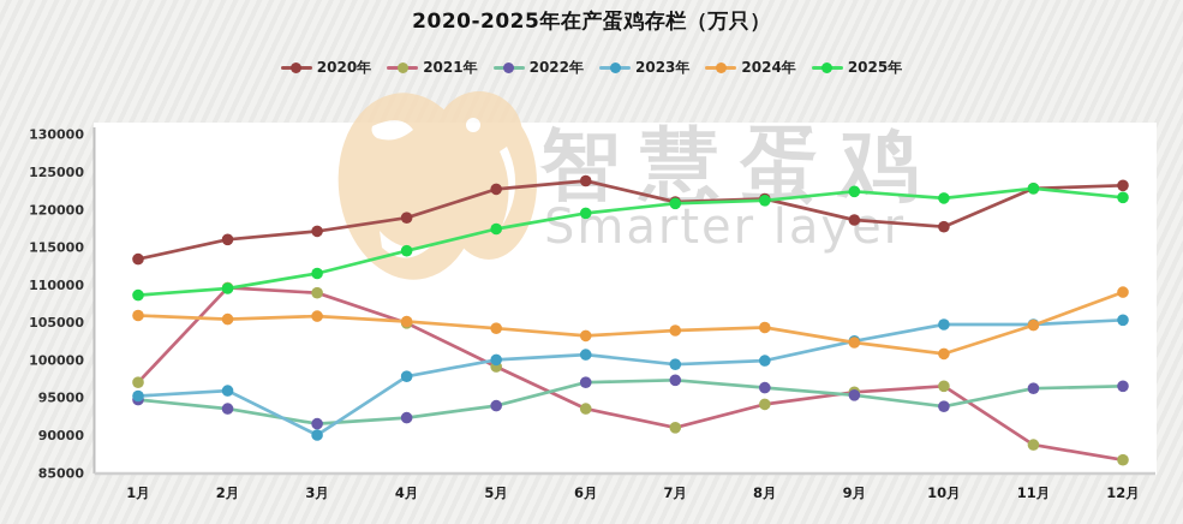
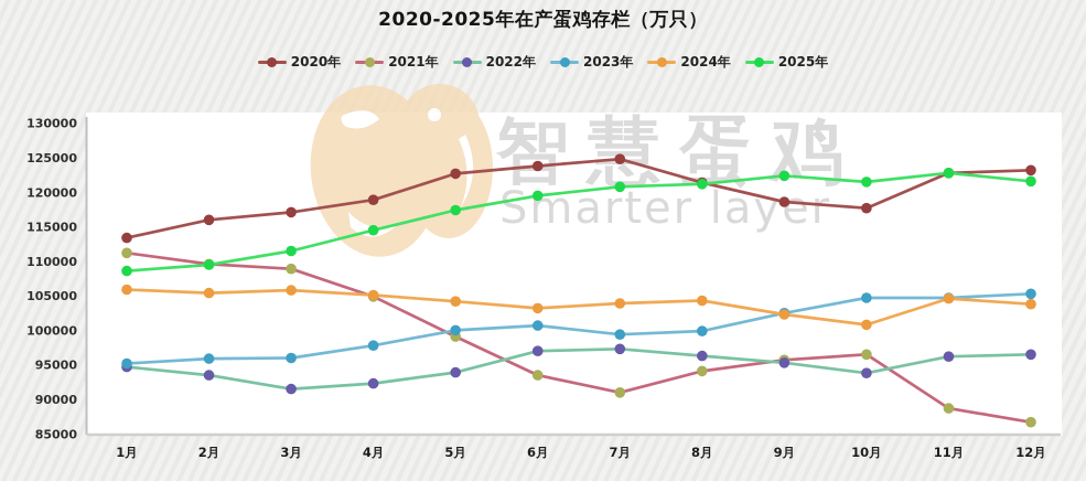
2021年/1月: 97000 -> 111000
2023年/3月: 90000 -> 96000
2020年/7月: 121000 -> 125000
2024年/12月: 109000 -> 104000
